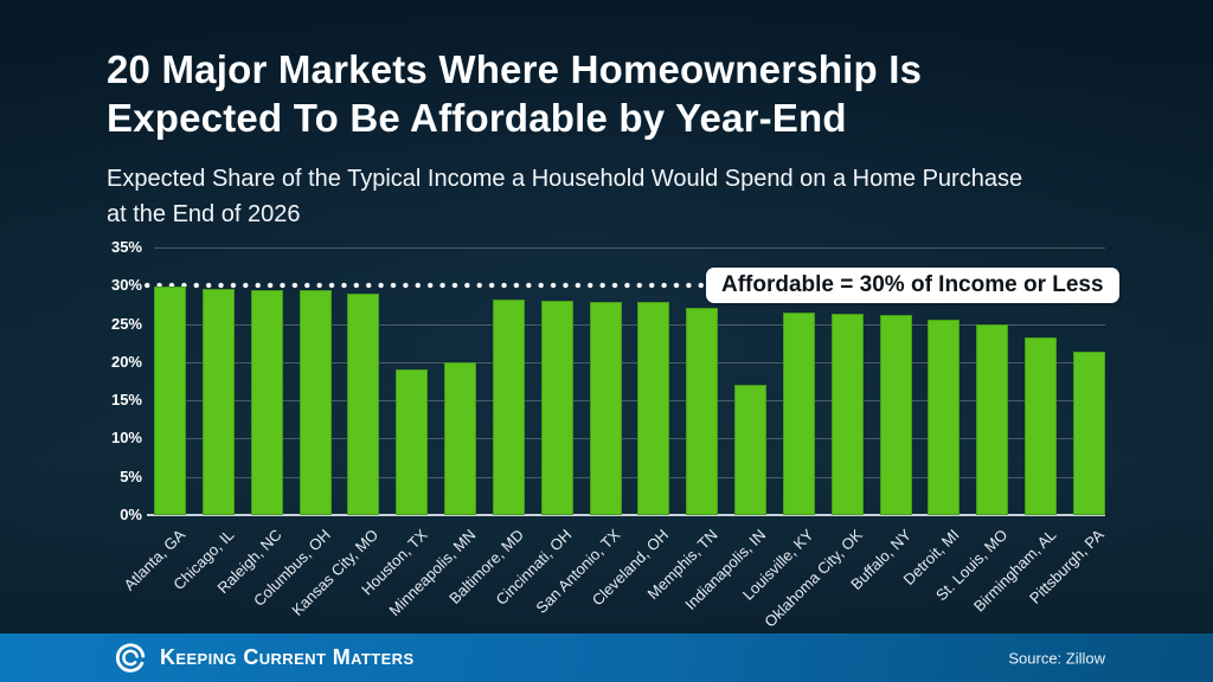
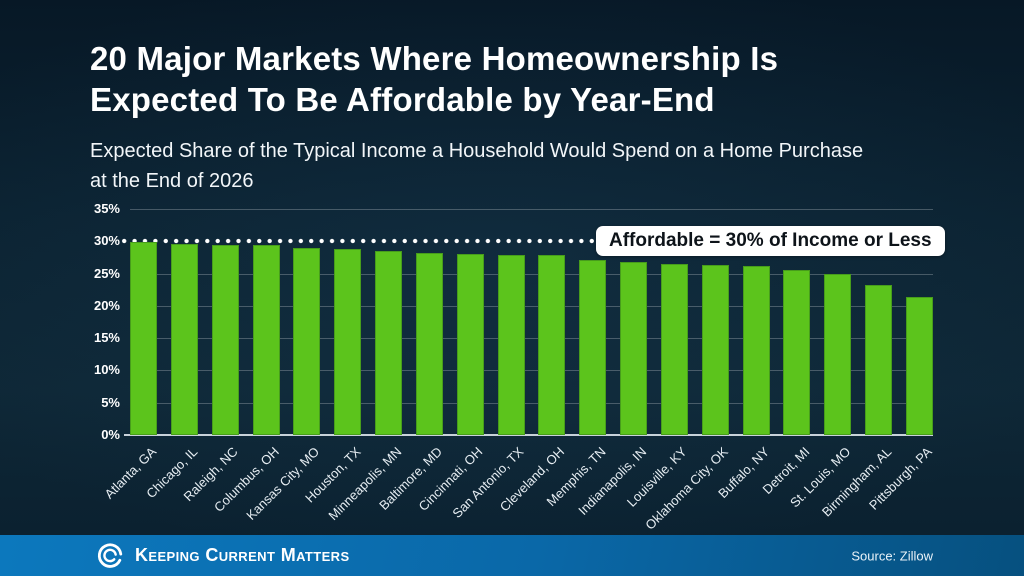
Houston, TX: 19% -> 29%
Minneapolis, MN: 20% -> 28%
Indianapolis, IN: 17% -> 27%
